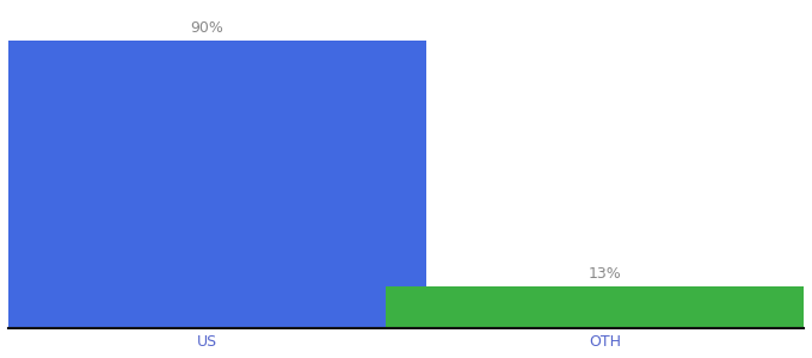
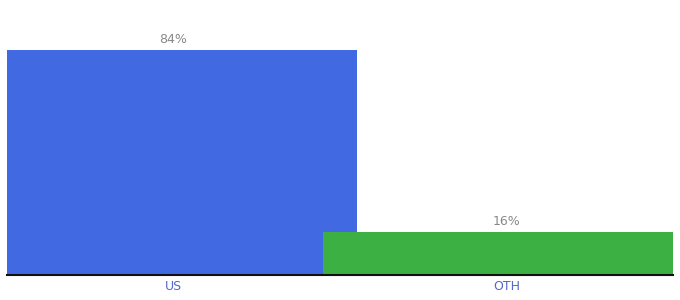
US: 90% -> 84%
OTH: 13% -> 16%
